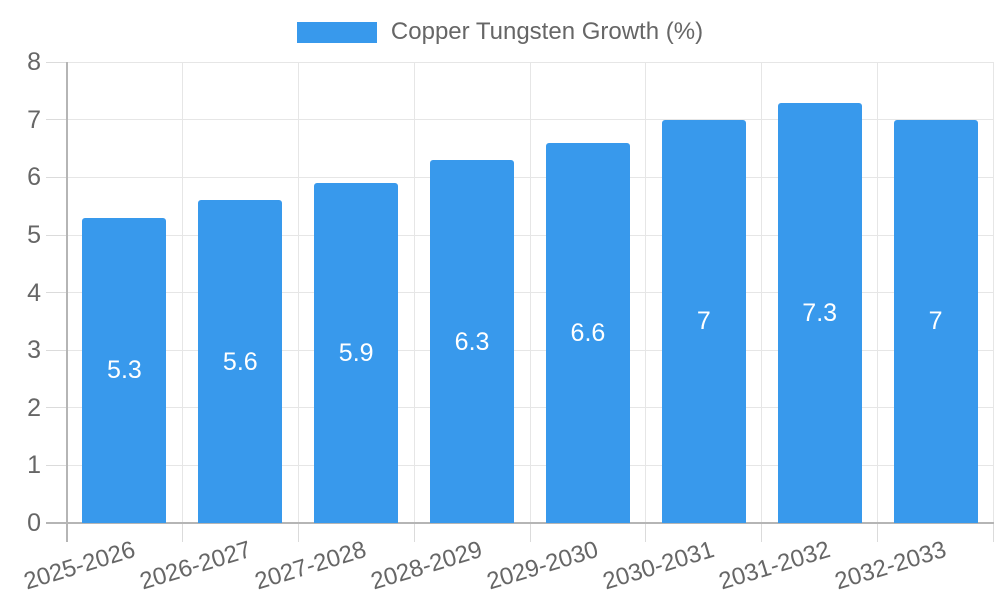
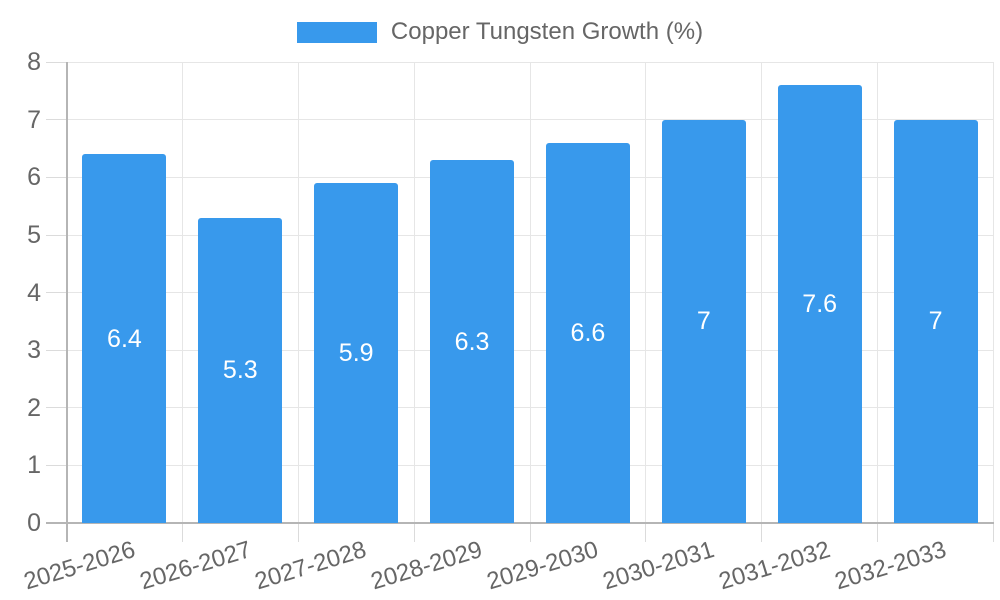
2025-2026: 5.3 -> 6.4
2026-2027: 5.6 -> 5.3
2031-2032: 7.3 -> 7.6
